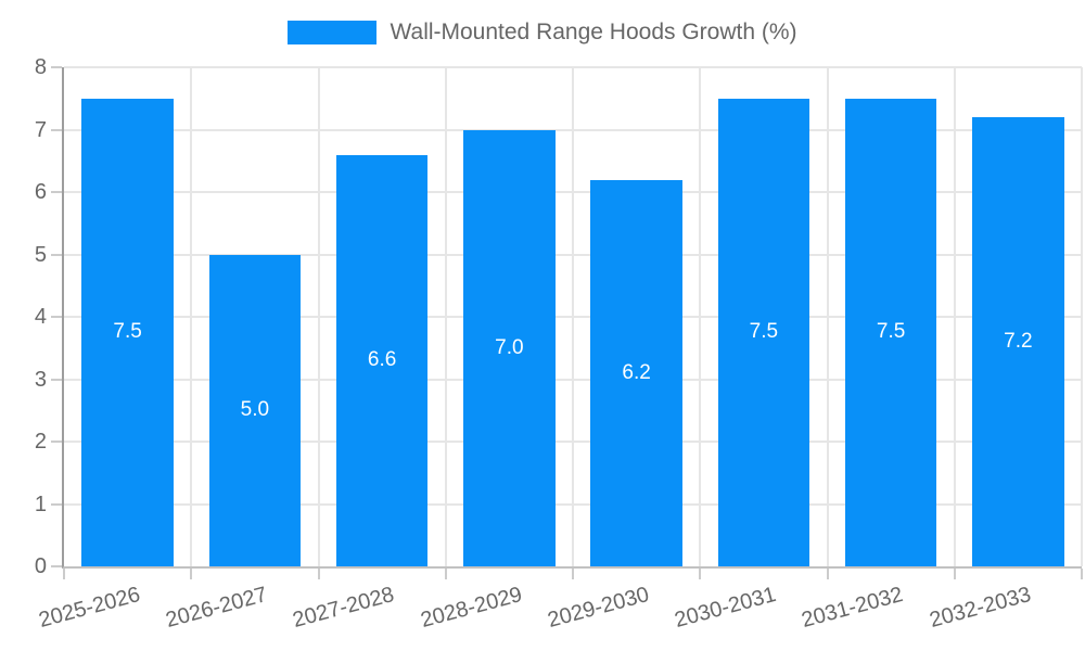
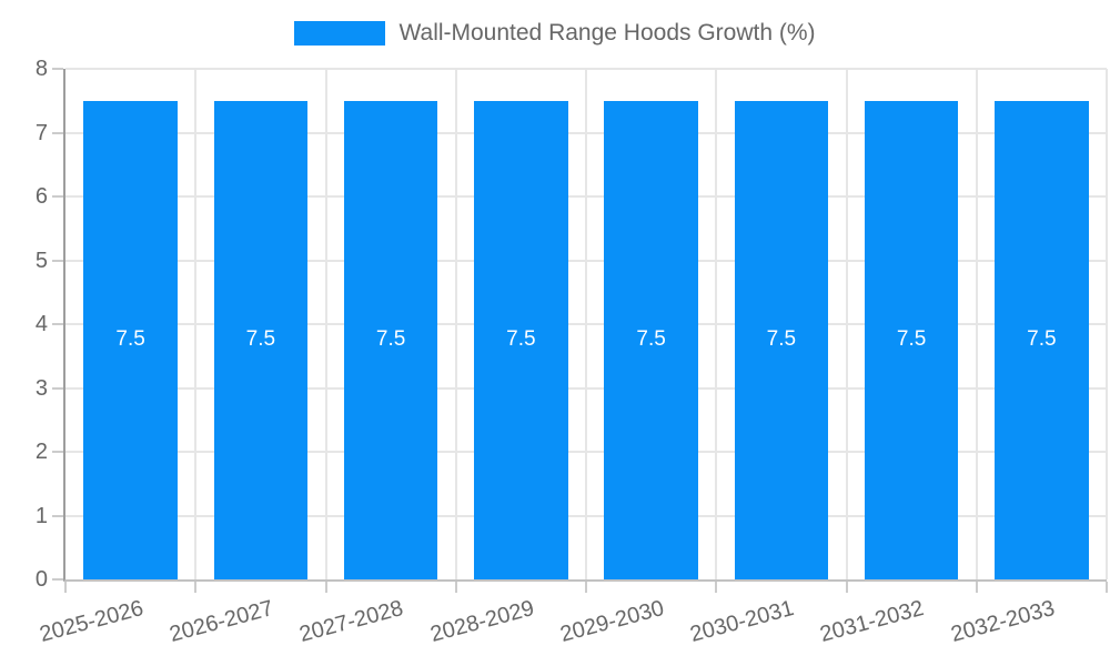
2026-2027: 5.0 -> 7.5
2027-2028: 6.6 -> 7.5
2028-2029: 7.0 -> 7.5
2029-2030: 6.2 -> 7.5
2032-2033: 7.2 -> 7.5
